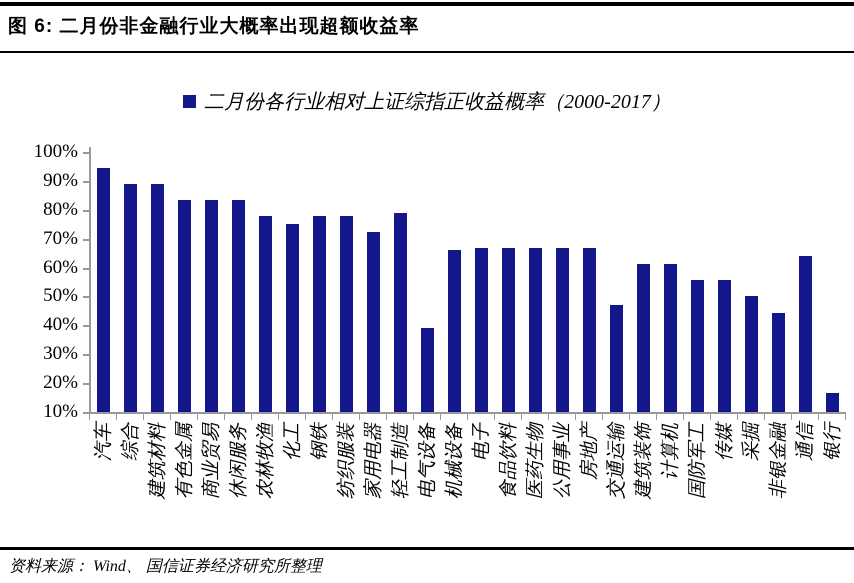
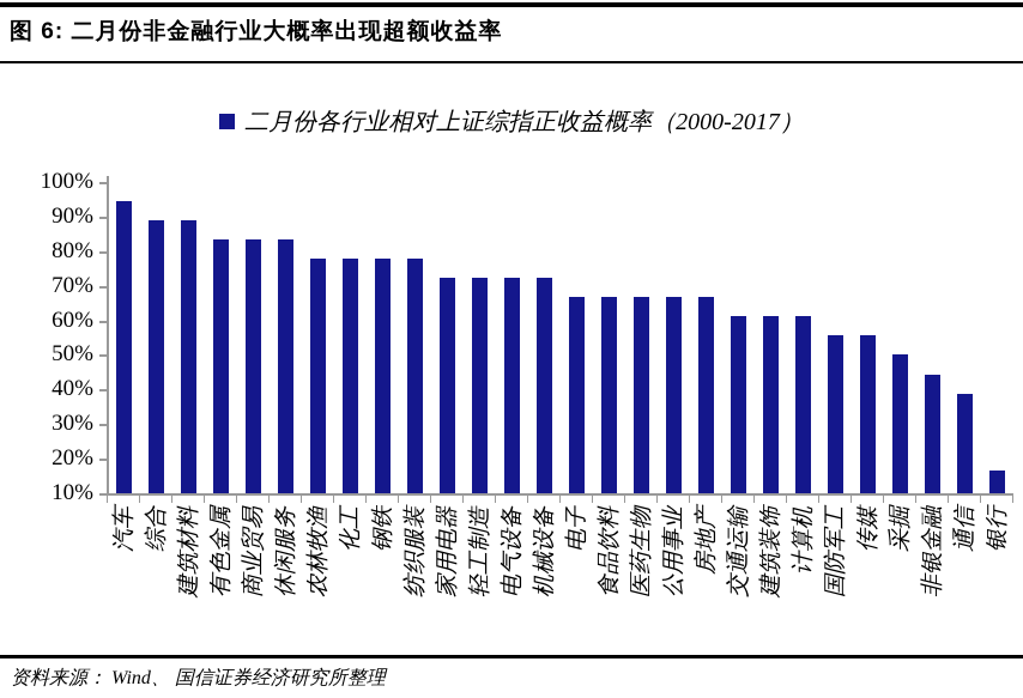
化工: 75% -> 78%
轻工制造: 79% -> 72%
电气设备: 39% -> 72%
机械设备: 66% -> 72%
交通运输: 47% -> 61%
通信: 64% -> 39%
